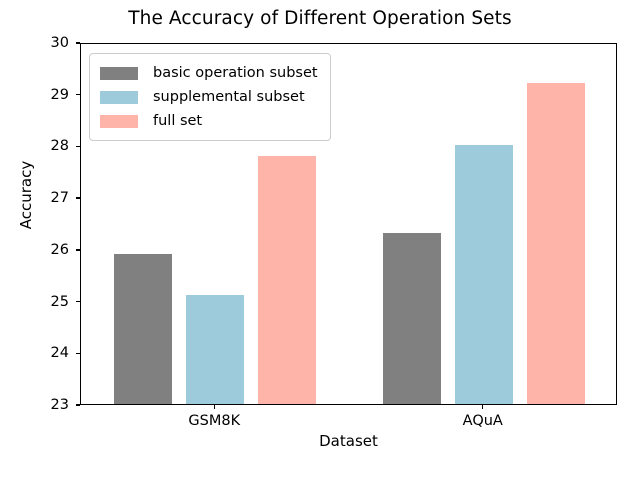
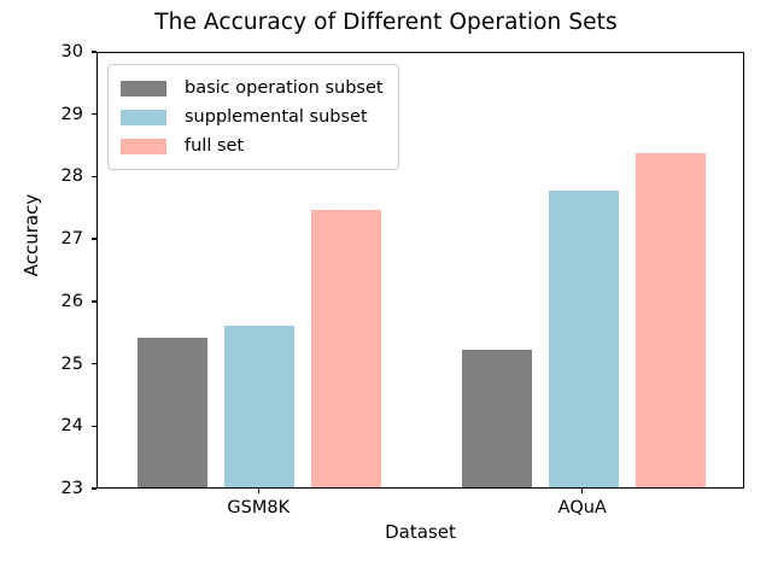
basic operation subset/GSM8K: 25.9 -> 25.4
supplemental subset/GSM8K: 25.1 -> 25.6
full set/GSM8K: 27.8 -> 27.4
basic operation subset/AQuA: 26.3 -> 25.2
supplemental subset/AQuA: 28.0 -> 27.8
full set/AQuA: 29.2 -> 28.4
